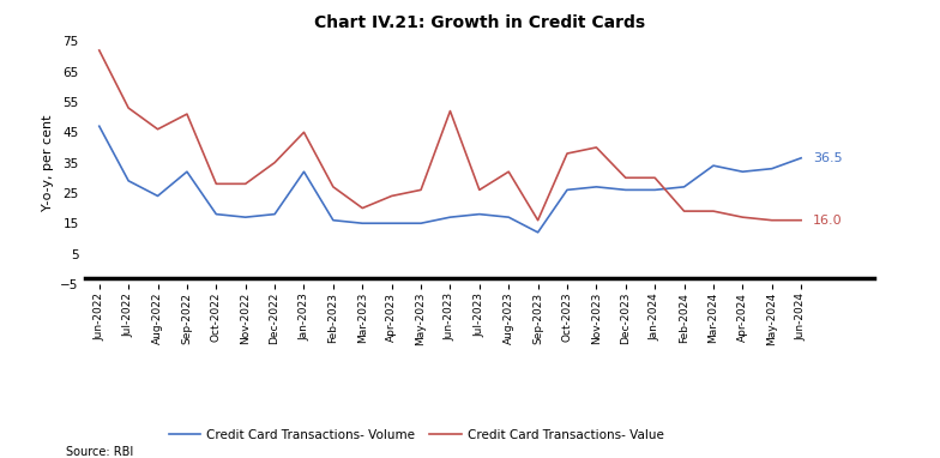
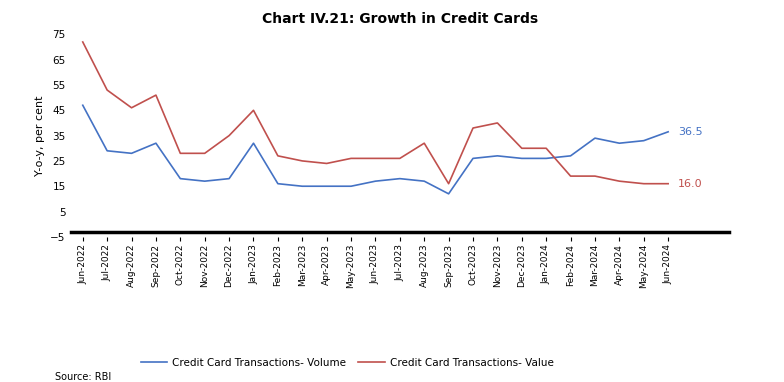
Credit Card Transactions- Volume/Aug-2022: 24.0 -> 28.0
Credit Card Transactions- Value/Mar-2023: 20 -> 25
Credit Card Transactions- Value/Jun-2023: 52 -> 26
